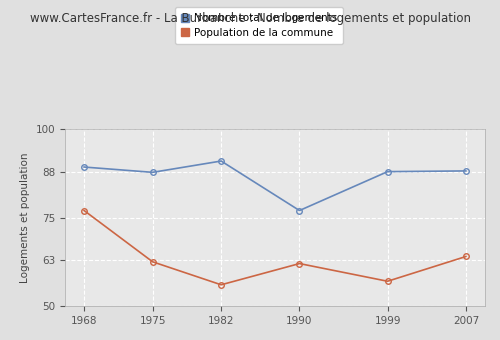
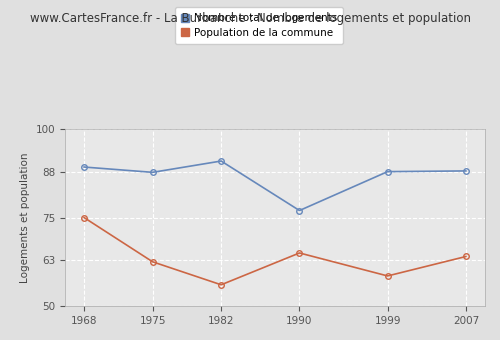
Population de la commune/1968: 77.0 -> 75.0
Population de la commune/1990: 62.0 -> 65.0
Population de la commune/1999: 57.0 -> 58.5
